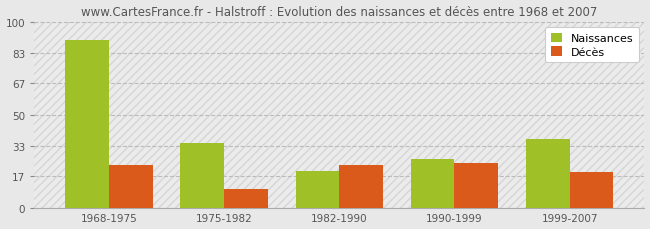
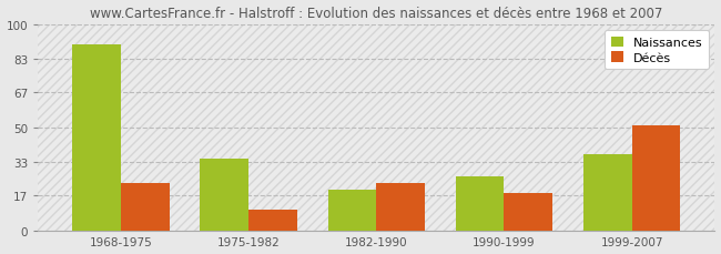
Décès/1990-1999: 24 -> 18
Décès/1999-2007: 19 -> 51
